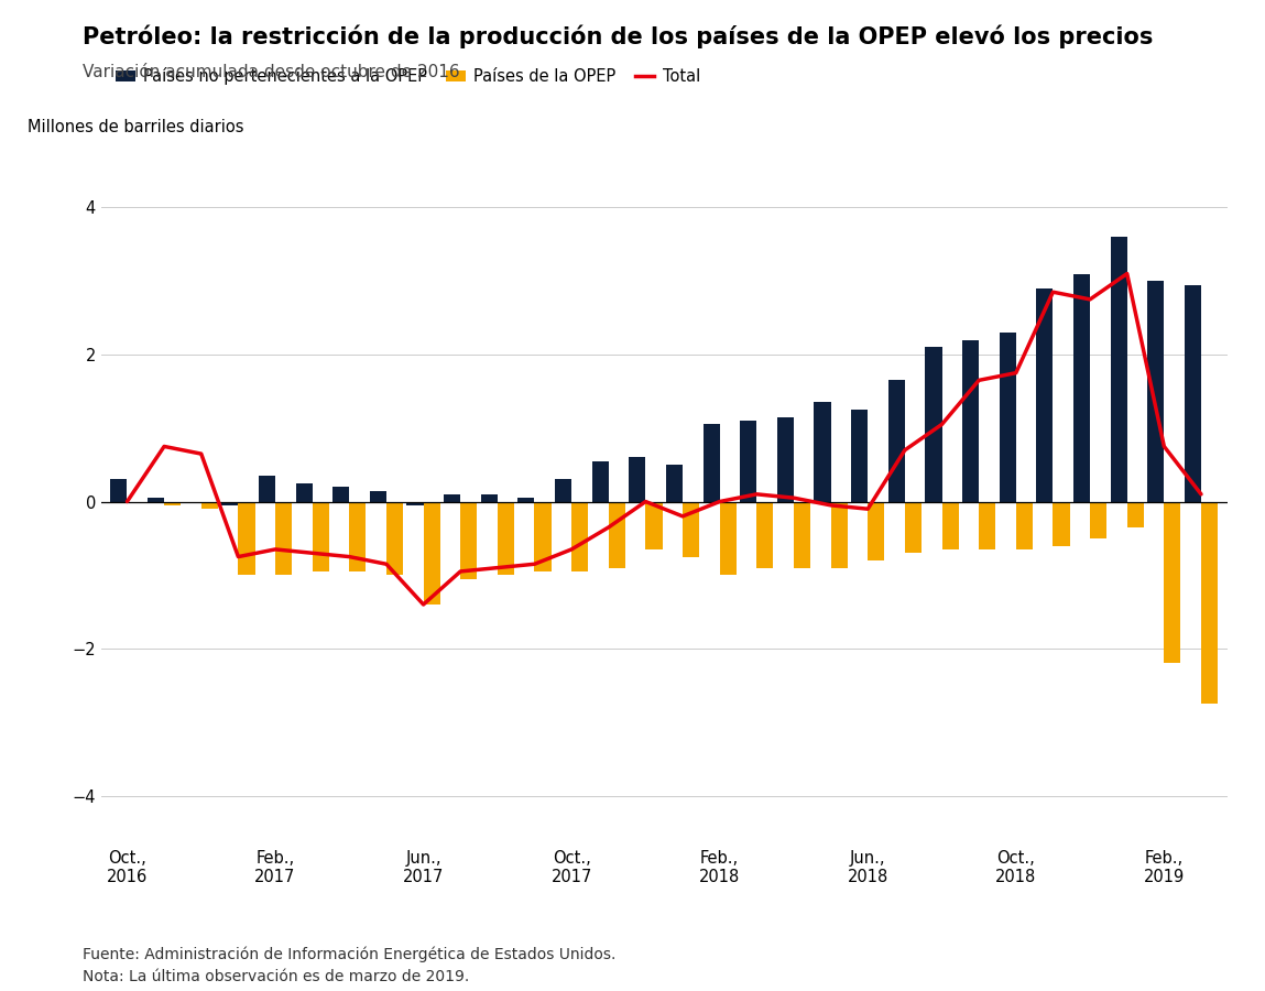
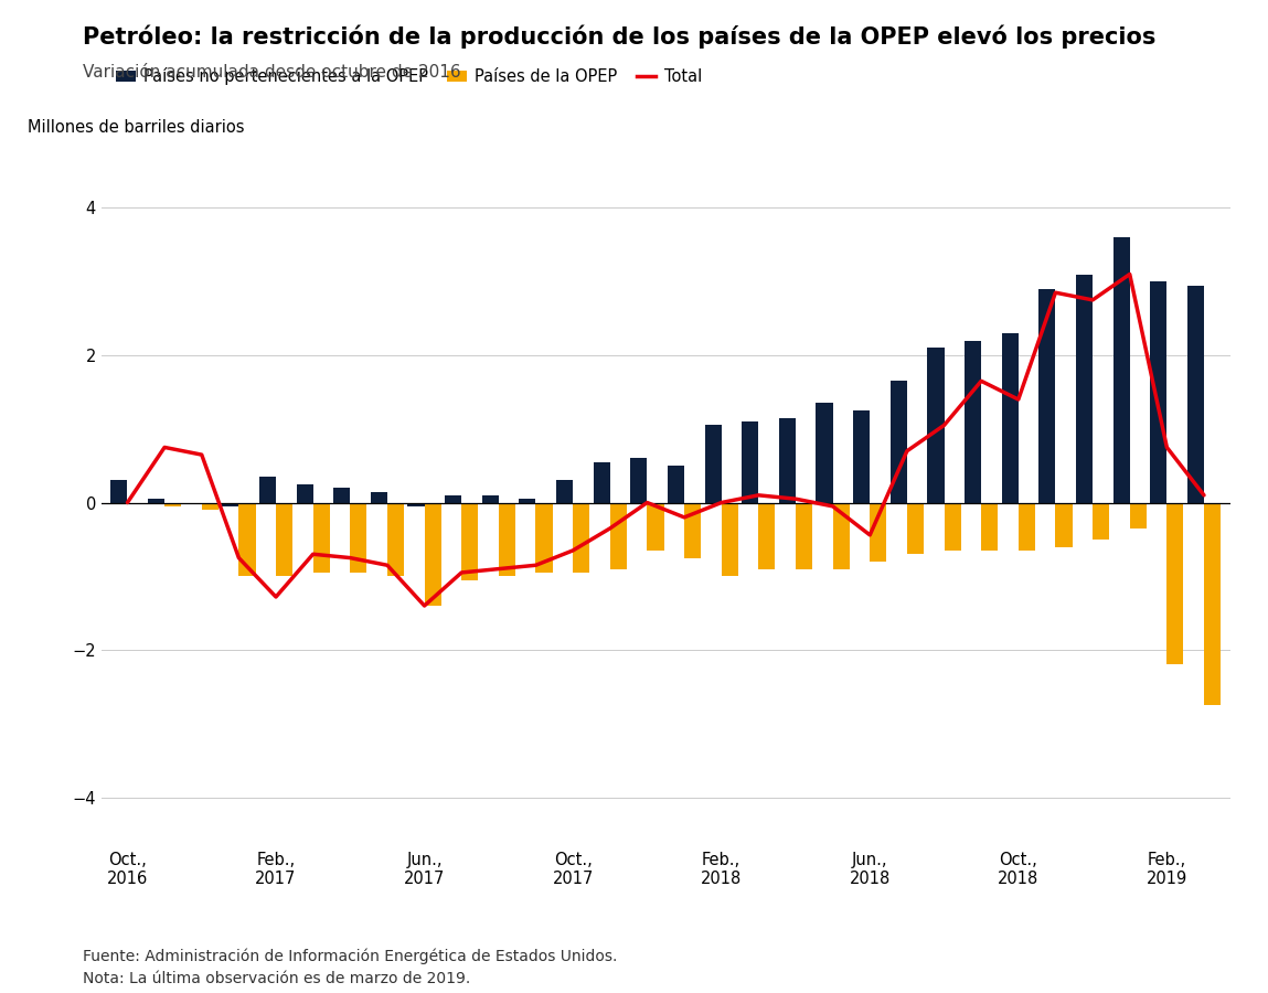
Total/Feb., 2017: -0.65 -> -1.28
Total/Jun., 2018: -0.10 -> -0.44
Total/Oct., 2018: 1.75 -> 1.40
